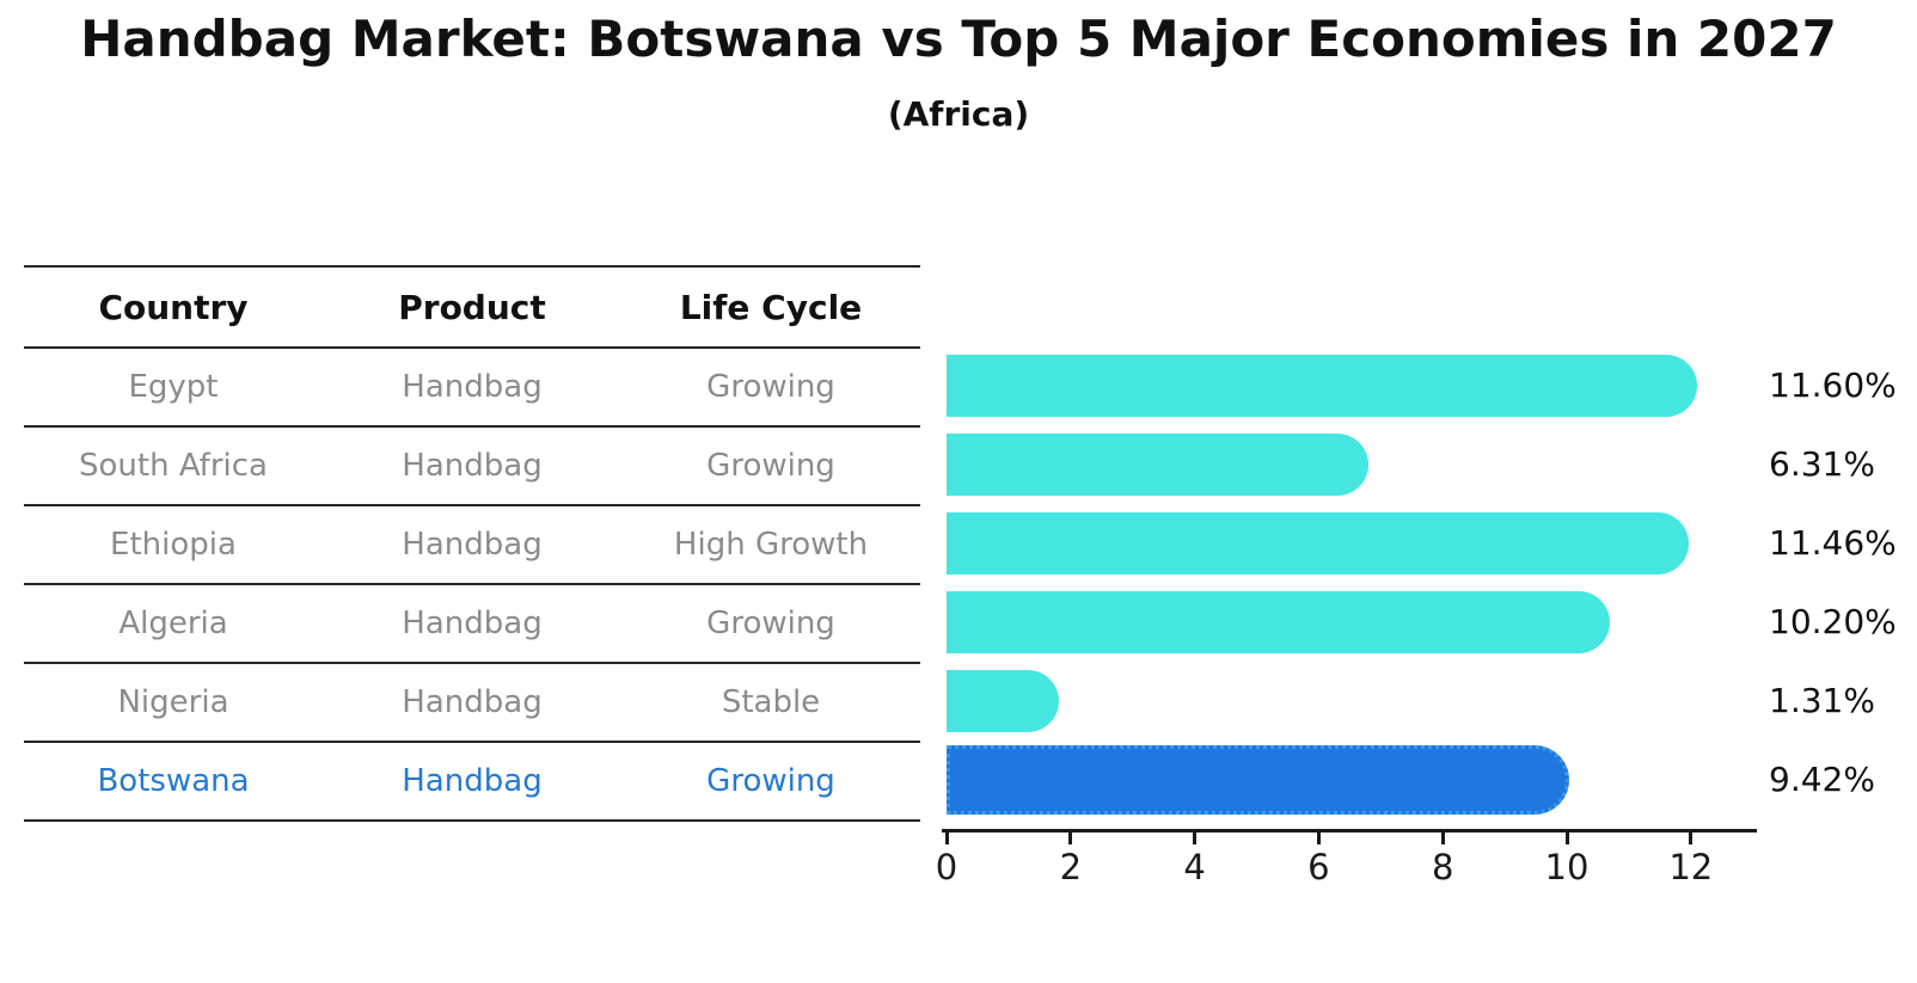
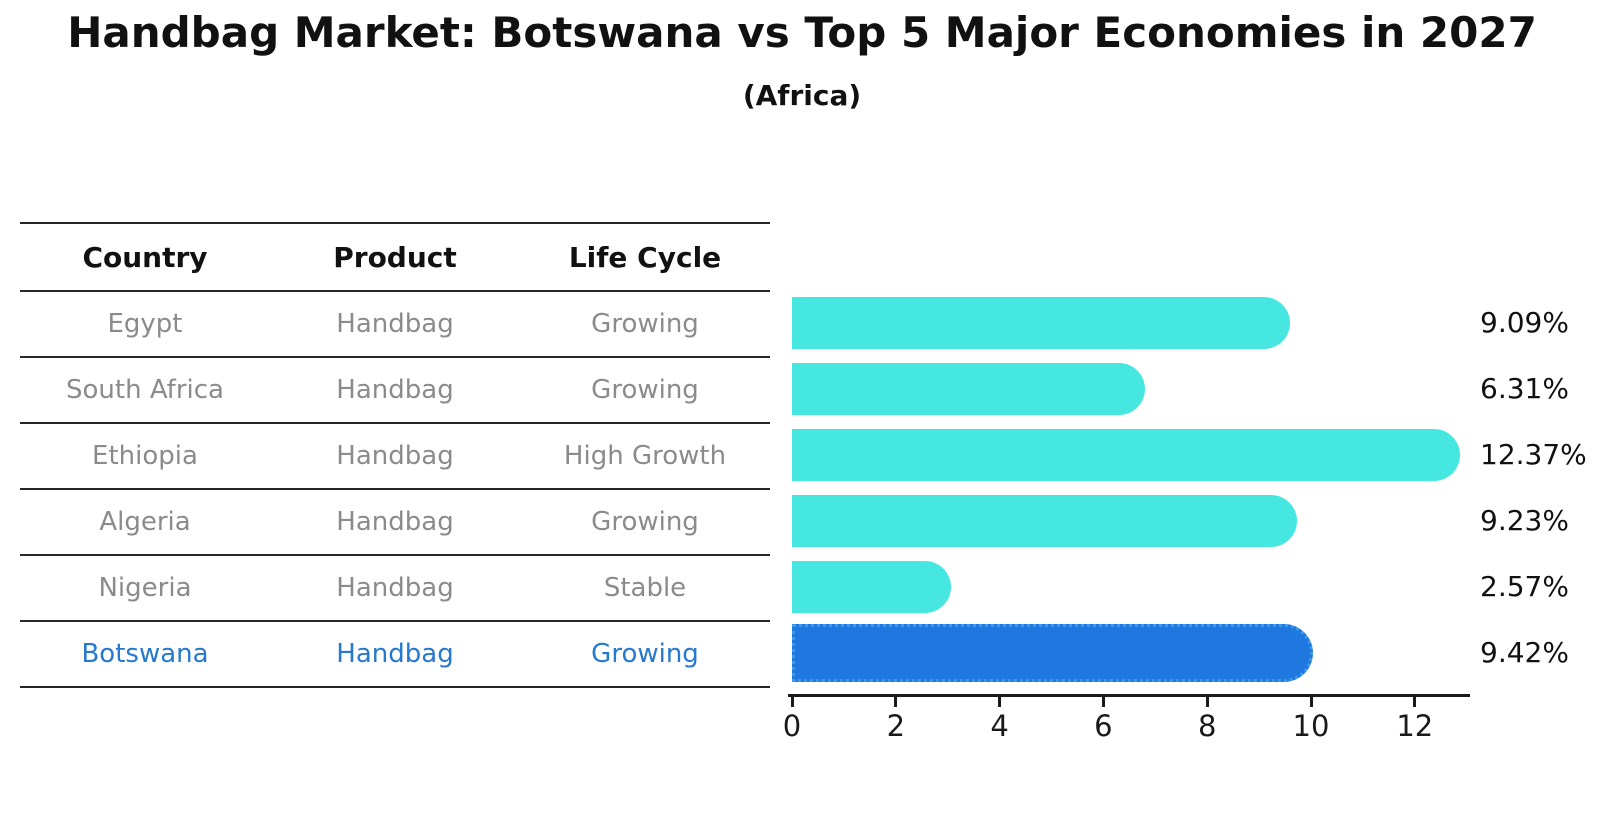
Egypt: 11.60% -> 9.09%
Ethiopia: 11.46% -> 12.37%
Algeria: 10.20% -> 9.23%
Nigeria: 1.31% -> 2.57%
